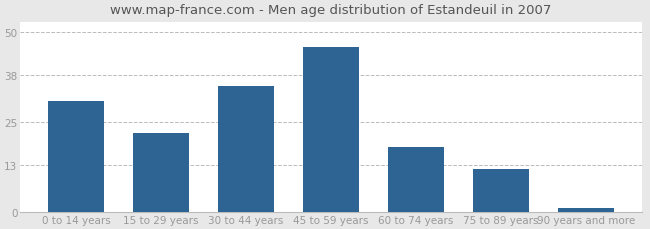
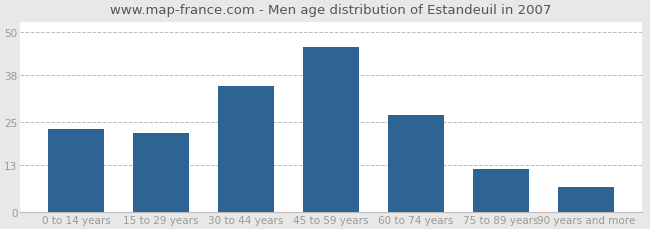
0 to 14 years: 31 -> 23
60 to 74 years: 18 -> 27
90 years and more: 1 -> 7
